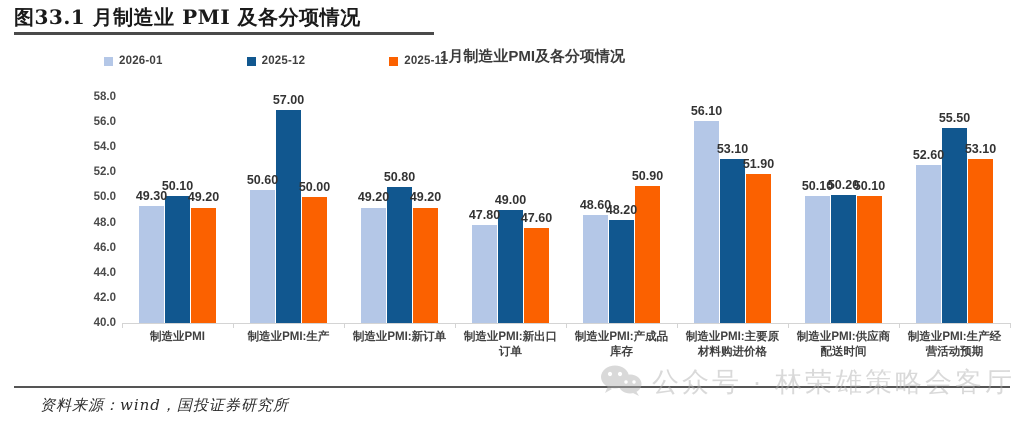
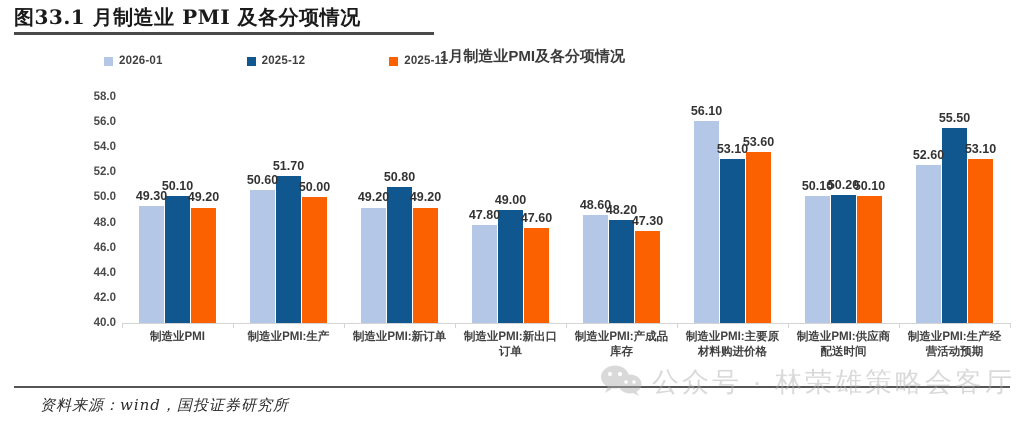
2025-12/制造业PMI:生产: 57.00 -> 51.70
2025-11/制造业PMI:产成品库存: 50.90 -> 47.30
2025-11/制造业PMI:主要原材料购进价格: 51.90 -> 53.60
